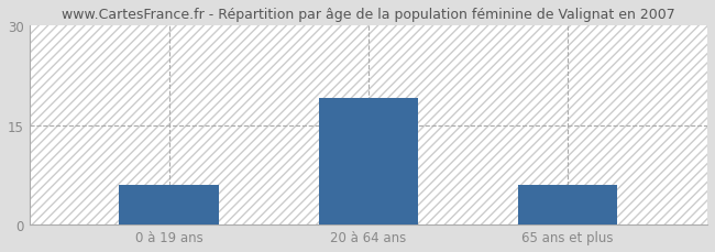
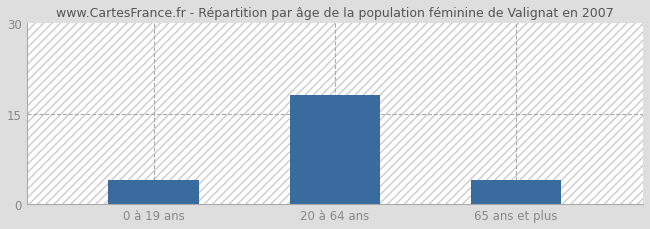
0 à 19 ans: 6 -> 4
20 à 64 ans: 19 -> 18
65 ans et plus: 6 -> 4
